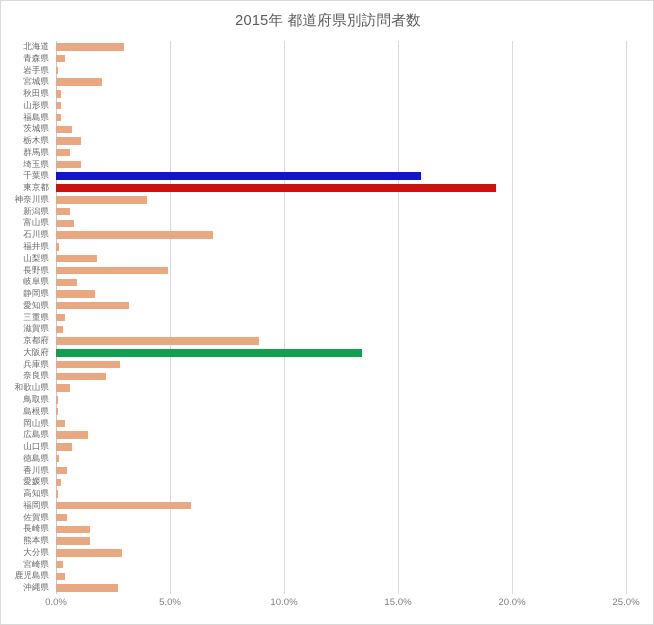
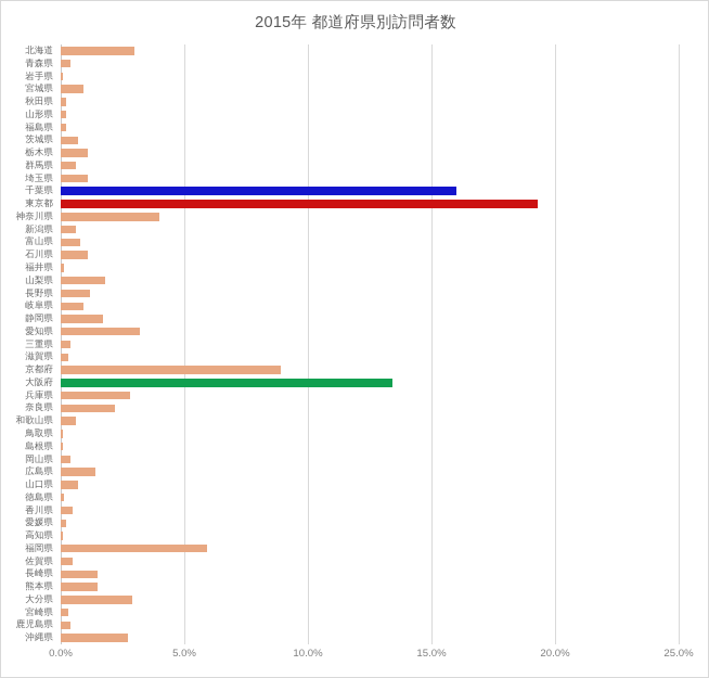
宮城県: 2.0% -> 0.9%
石川県: 6.9% -> 1.1%
長野県: 4.9% -> 1.2%
